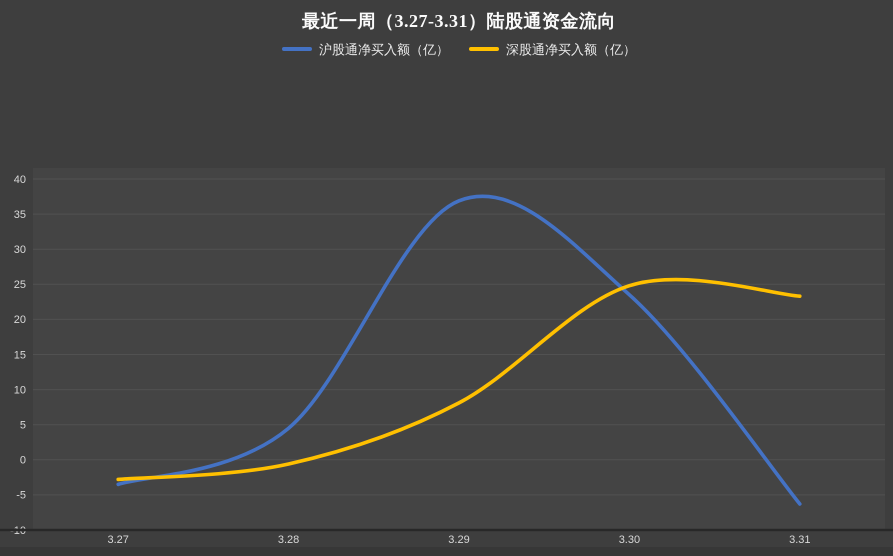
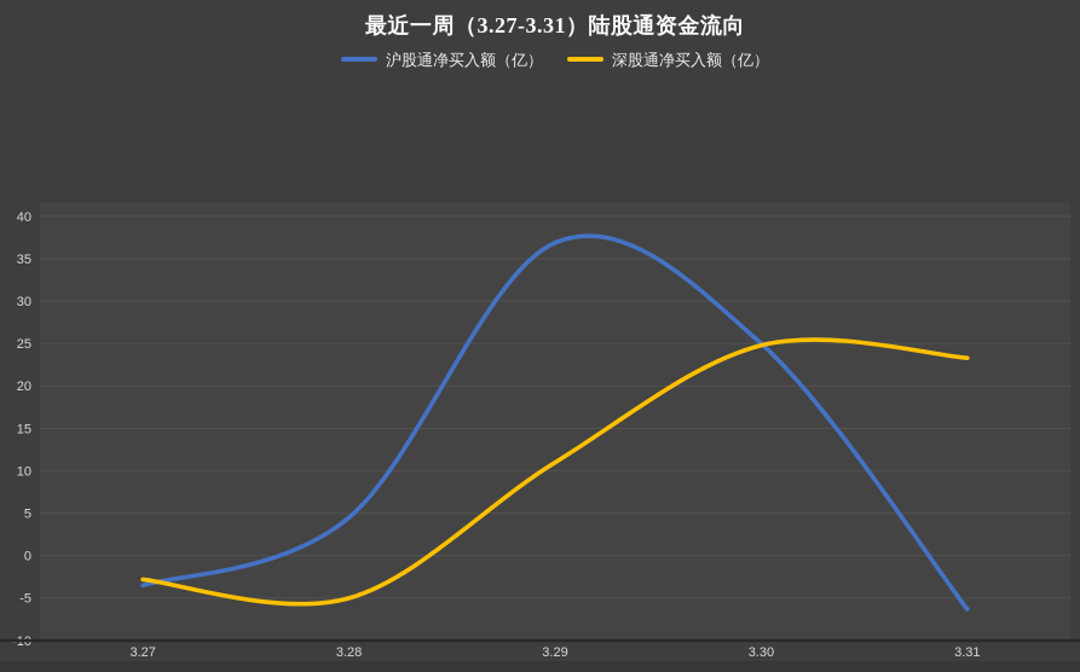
深股通净买入额（亿）/3.28: -1 -> -5
深股通净买入额（亿）/3.29: 8 -> 11
沪股通净买入额（亿）/3.30: 24 -> 25
